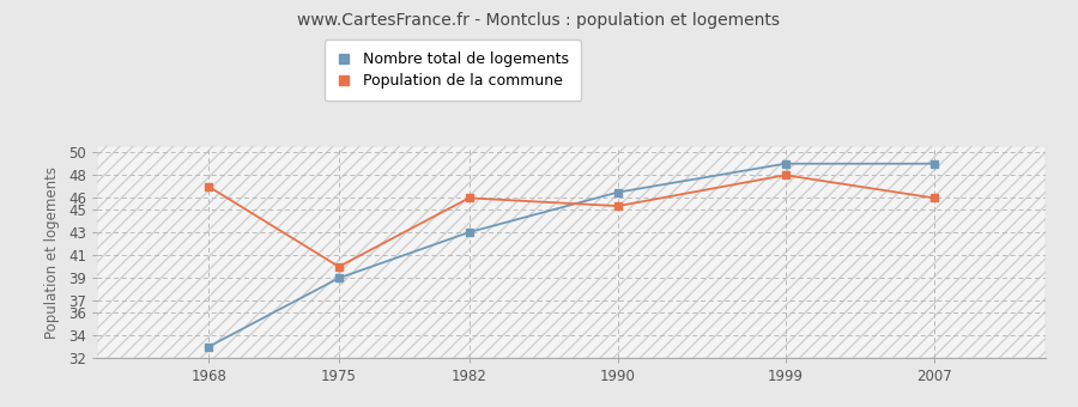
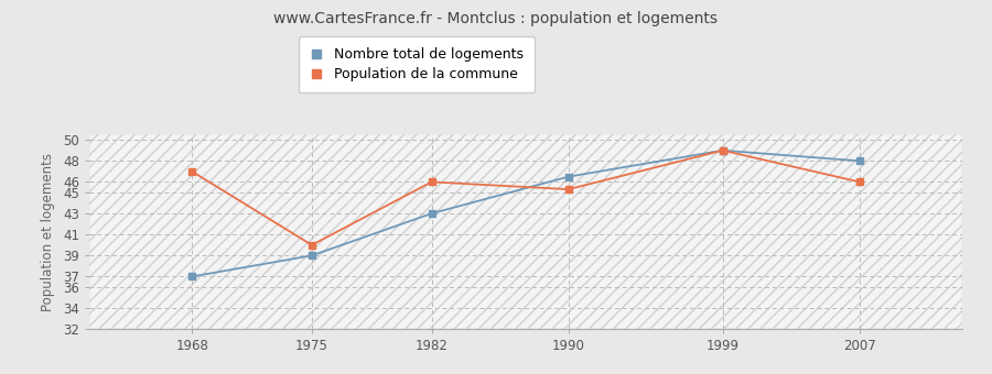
Nombre total de logements/1968: 33.0 -> 37.0
Population de la commune/1999: 48.0 -> 49.0
Nombre total de logements/2007: 49.0 -> 48.0
